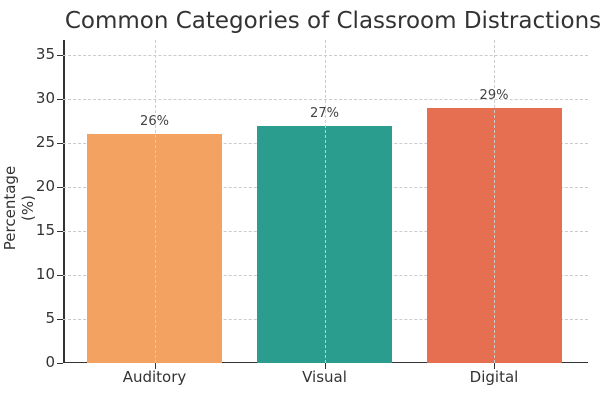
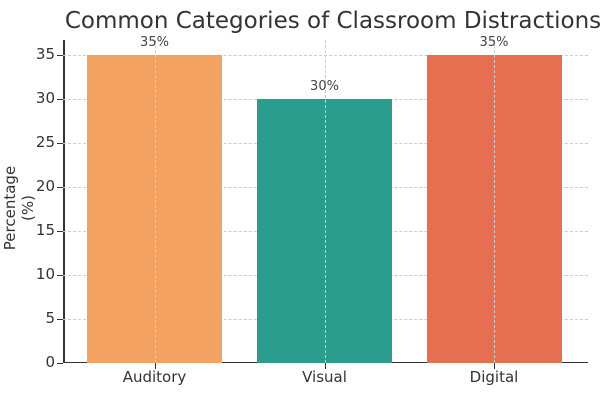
Auditory: 26% -> 35%
Visual: 27% -> 30%
Digital: 29% -> 35%
